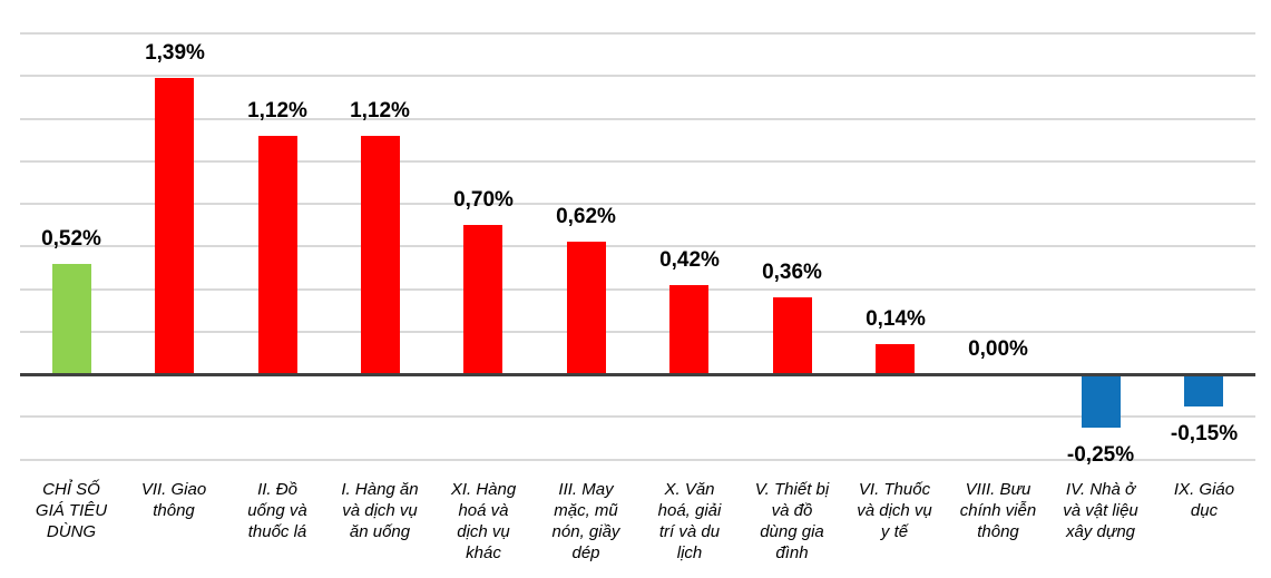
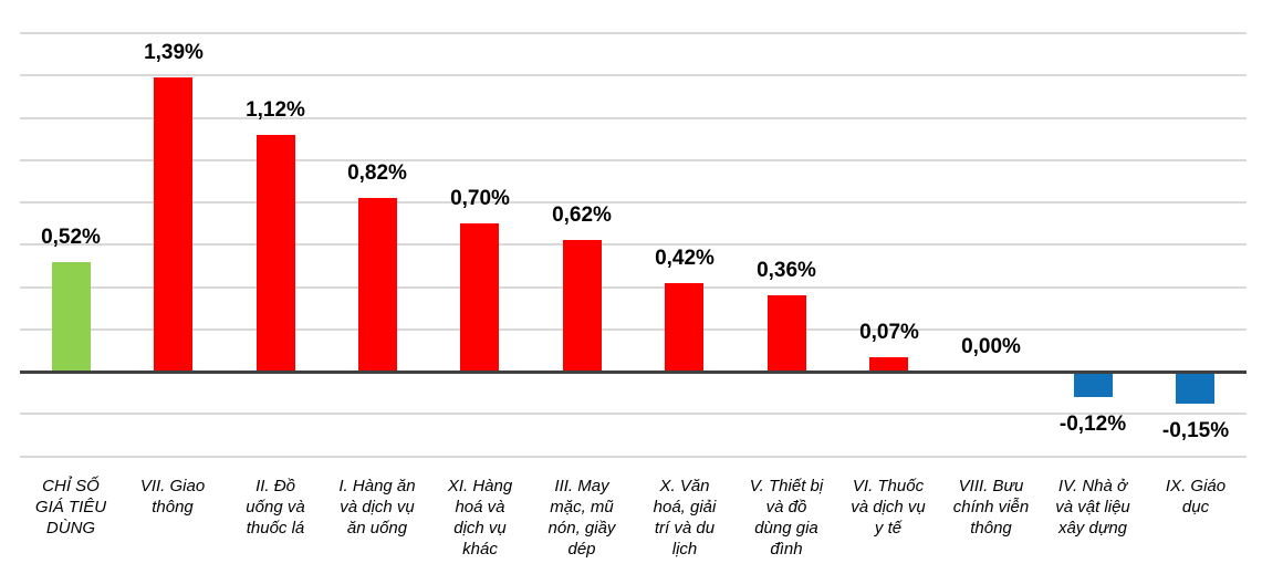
I. Hàng ăn và dịch vụ ăn uống: 1,12% -> 0,82%
VI. Thuốc và dịch vụ y tế: 0,14% -> 0,07%
IV. Nhà ở và vật liệu xây dựng: -0,25% -> -0,12%
